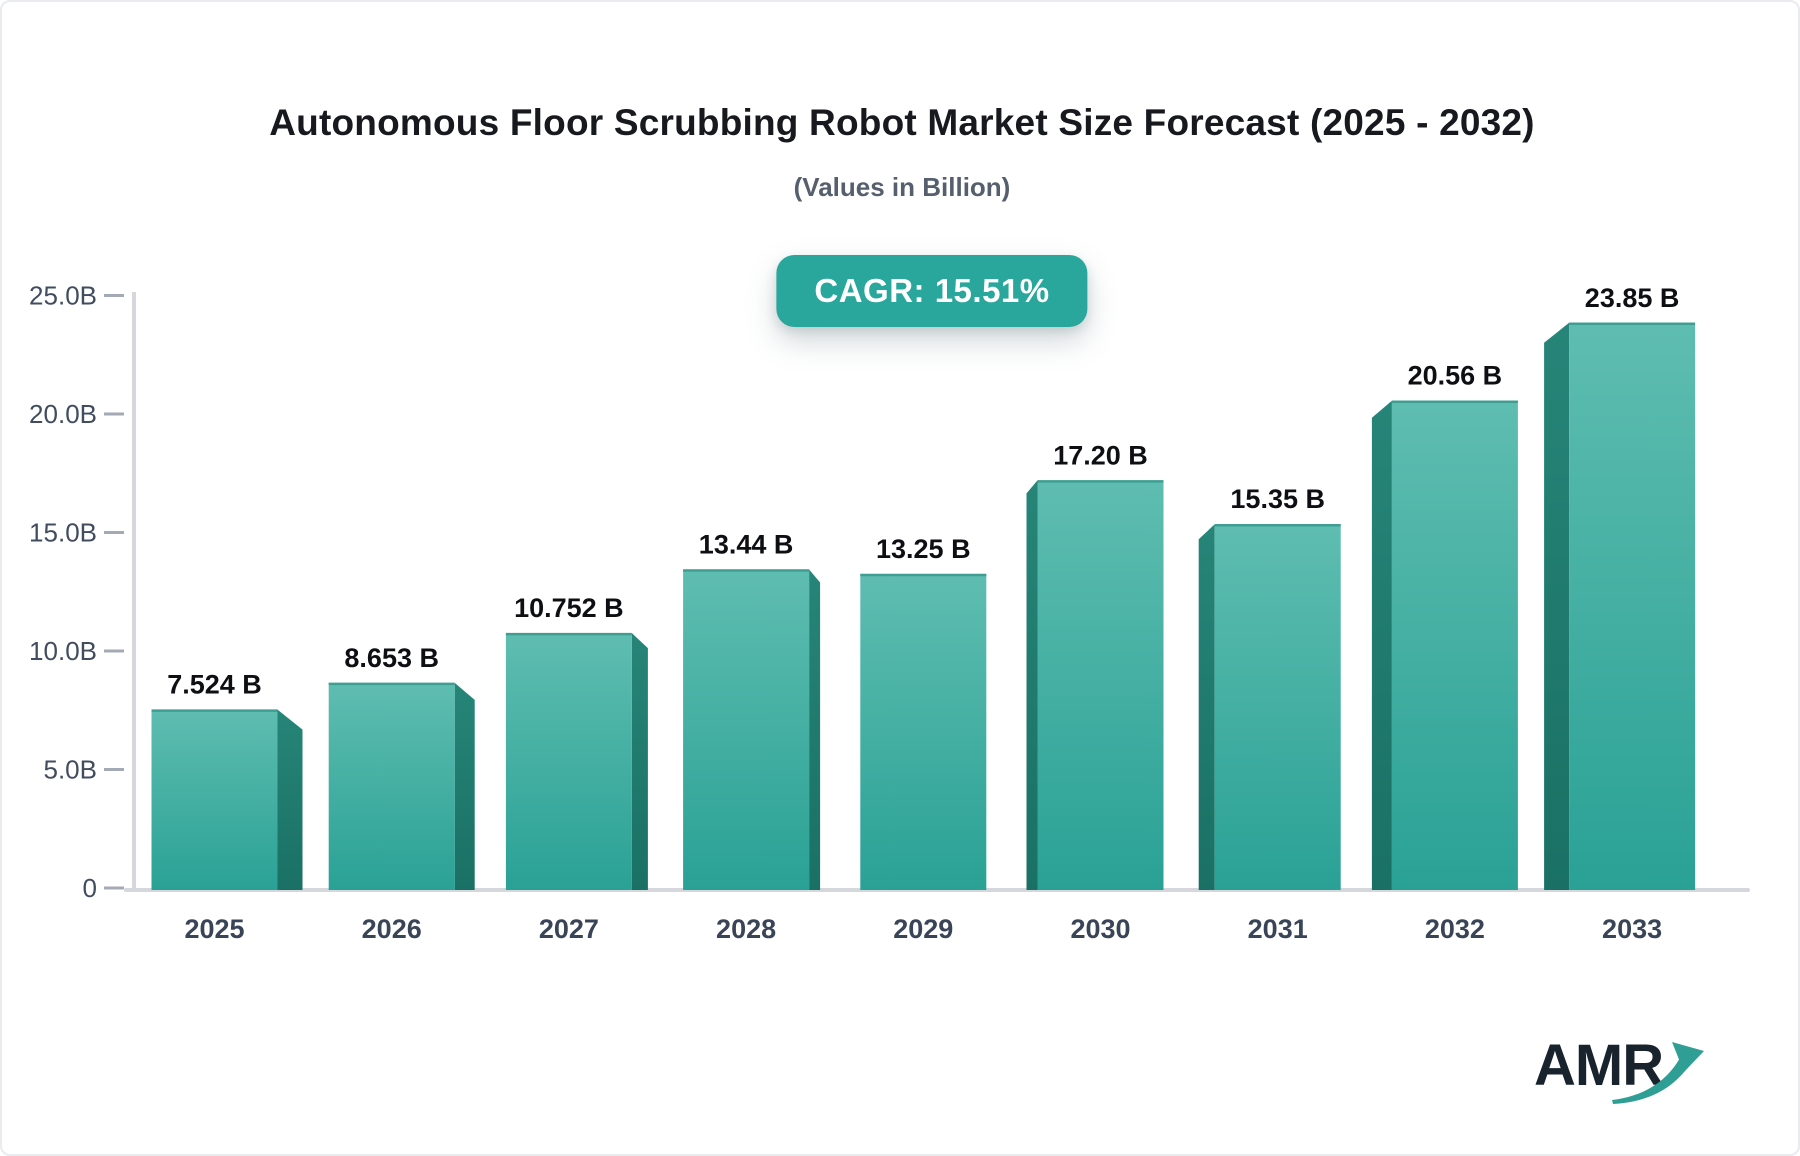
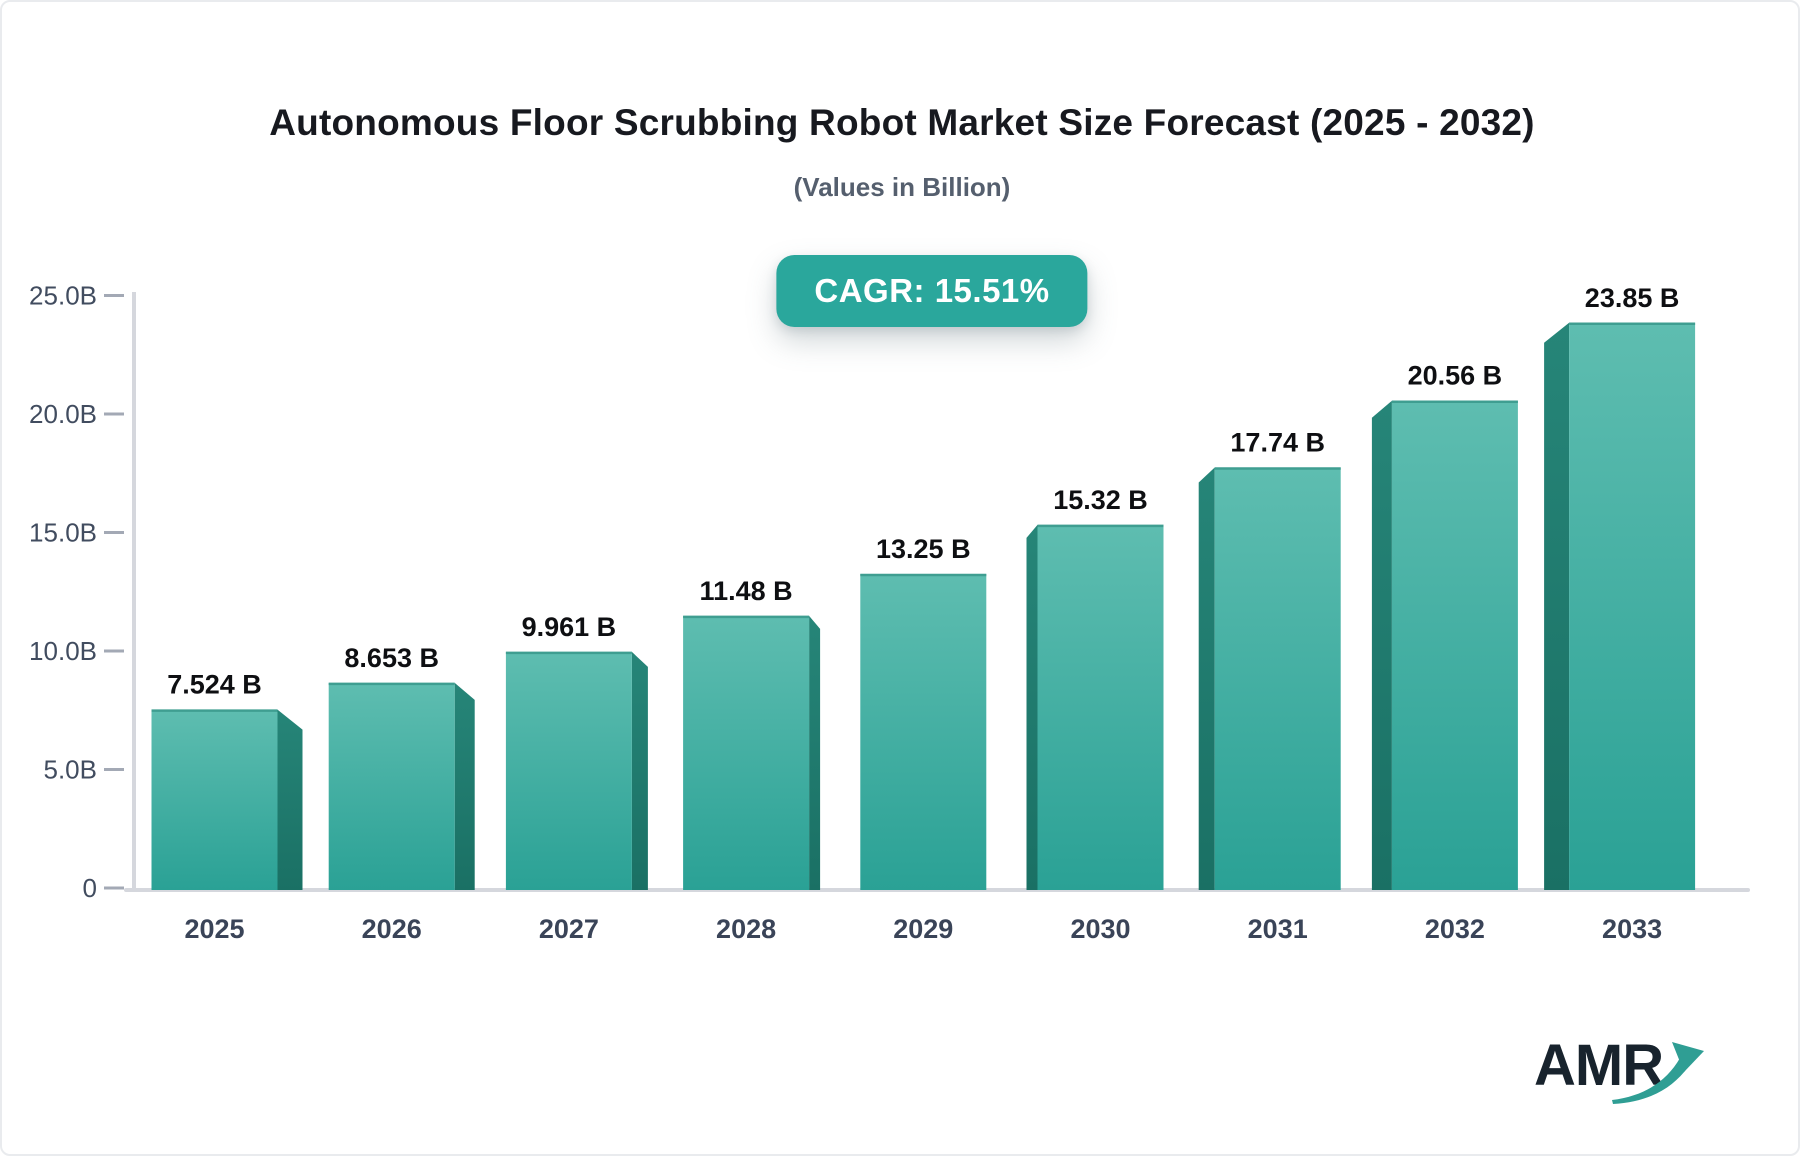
2027: 10.752 -> 9.961
2028: 13.44 -> 11.48
2030: 17.20 -> 15.32
2031: 15.35 -> 17.74
